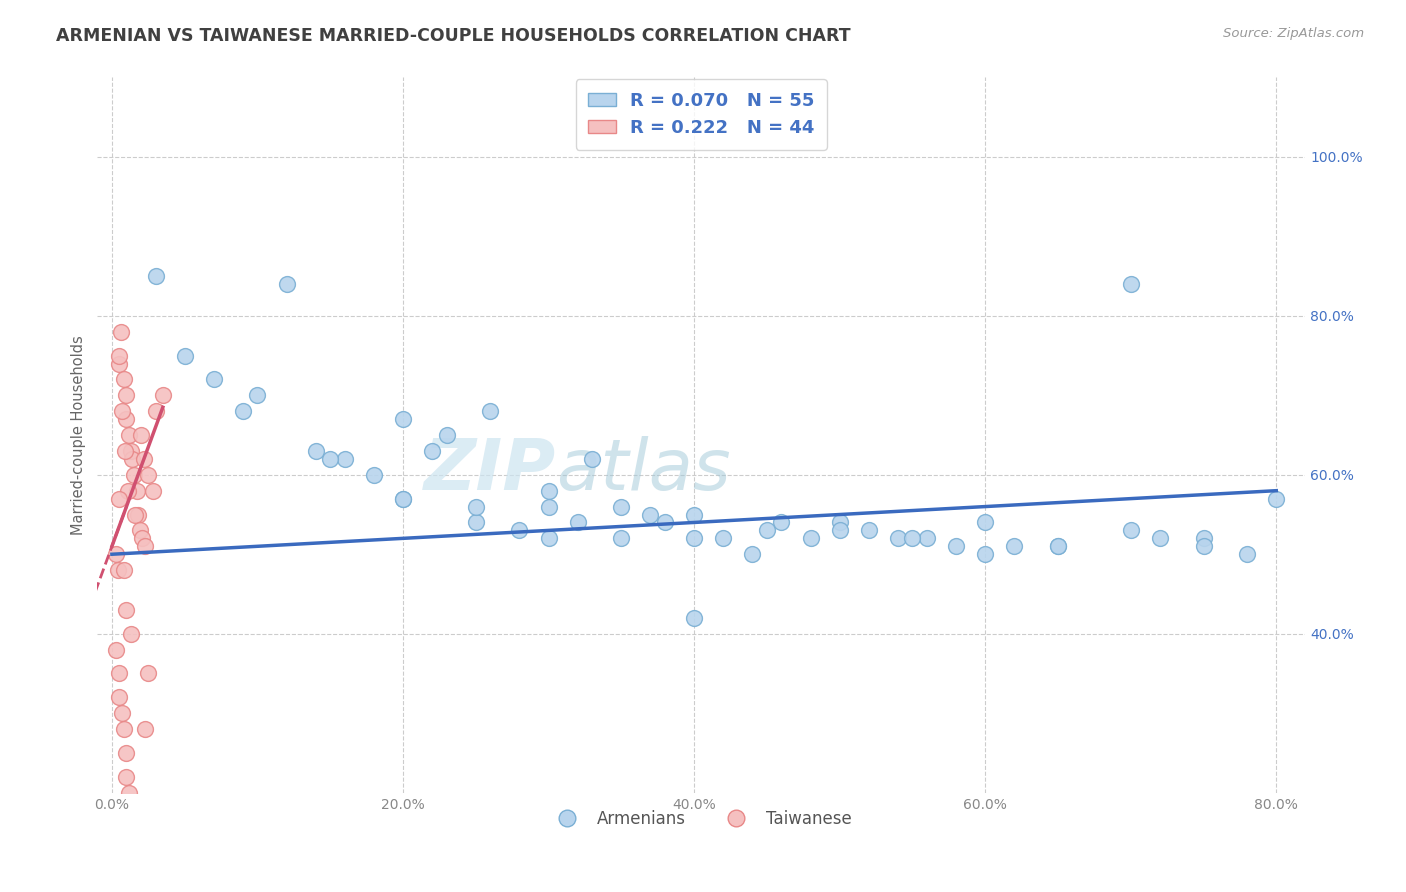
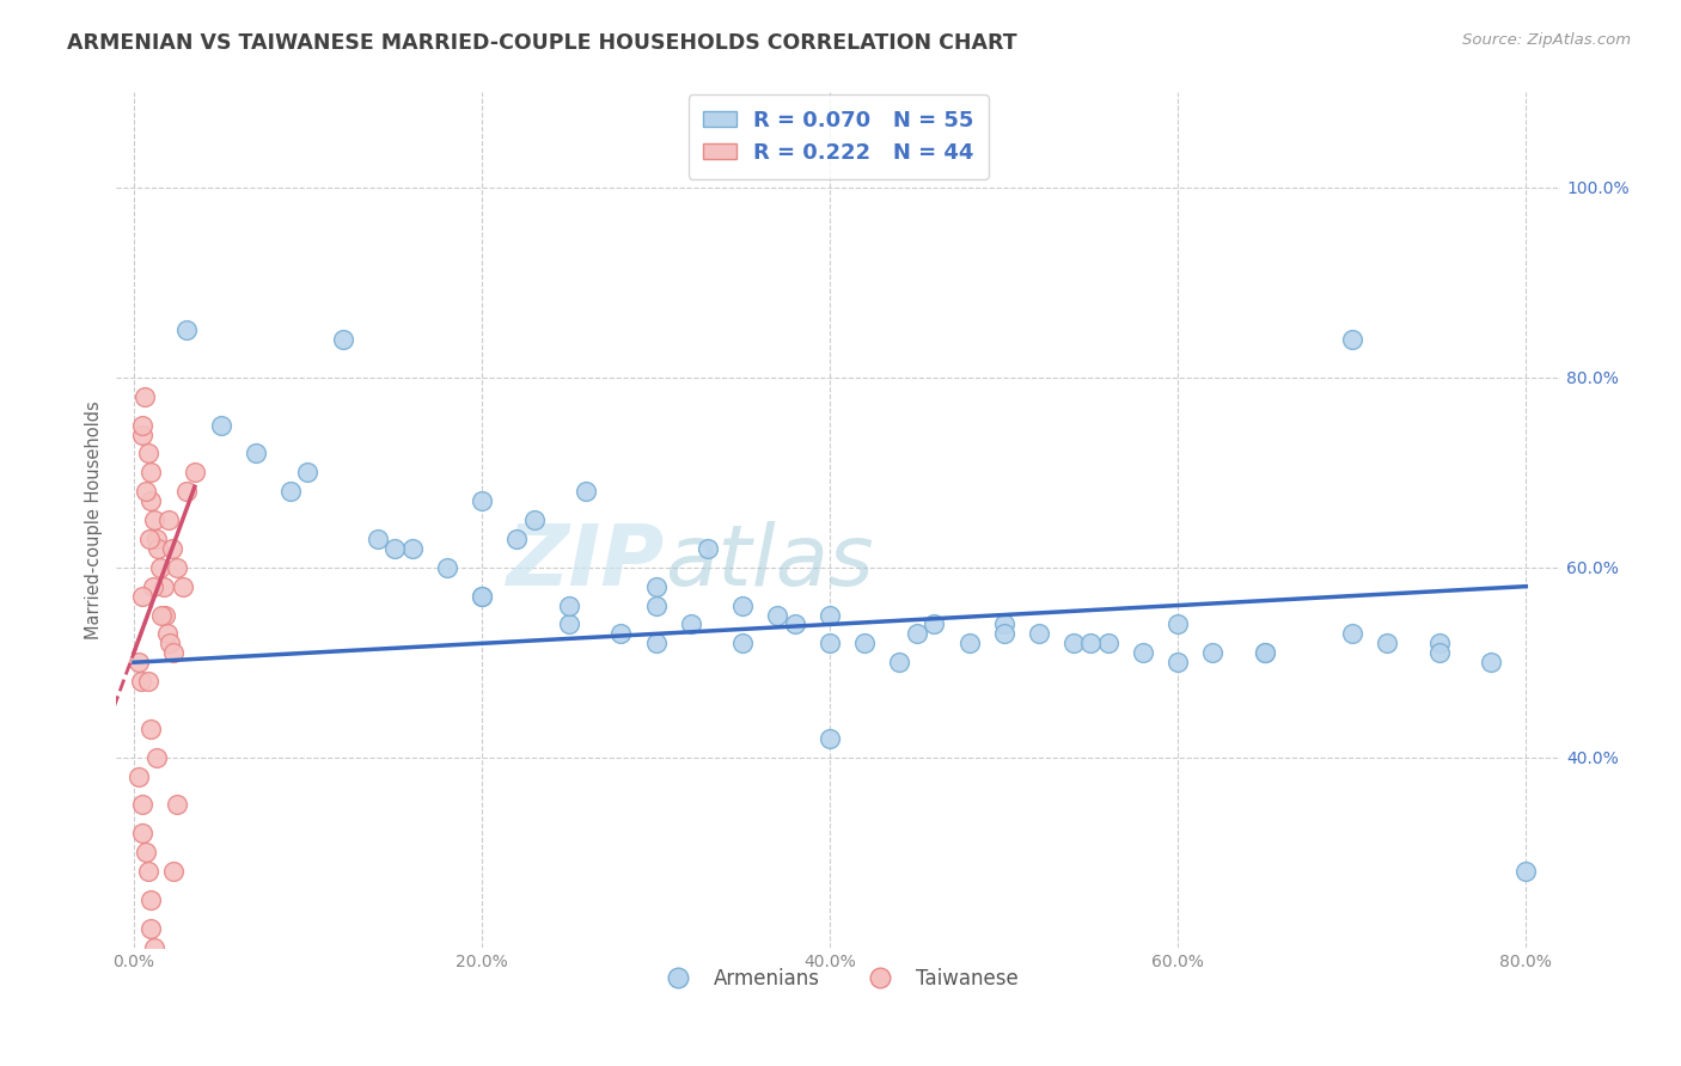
Armenians/80.0%: 57% -> 28%
